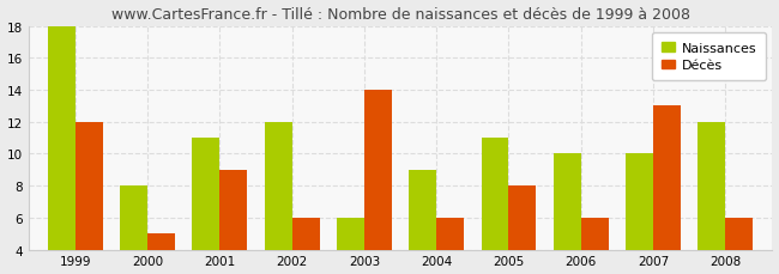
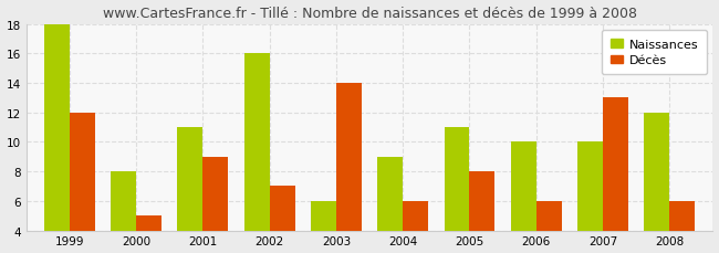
Naissances/2002: 12 -> 16
Décès/2002: 6 -> 7
